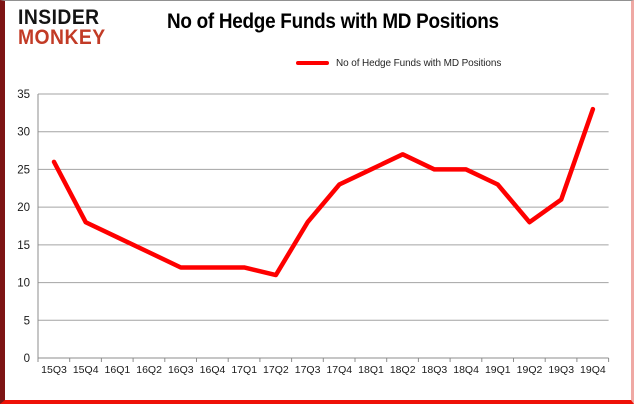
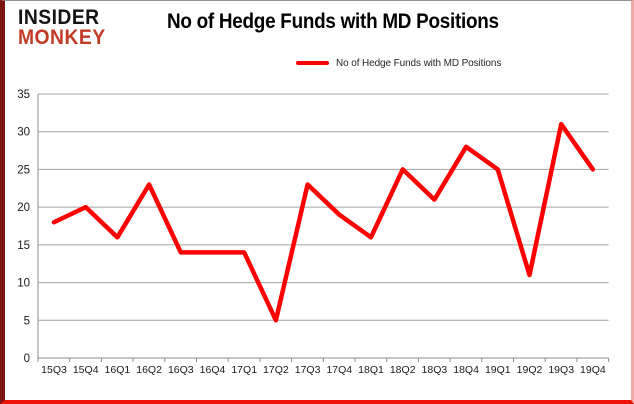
15Q3: 26 -> 18
15Q4: 18 -> 20
16Q2: 14 -> 23
16Q3: 12 -> 14
16Q4: 12 -> 14
17Q1: 12 -> 14
17Q2: 11 -> 5
17Q3: 18 -> 23
17Q4: 23 -> 19
18Q1: 25 -> 16
18Q2: 27 -> 25
18Q3: 25 -> 21
18Q4: 25 -> 28
19Q1: 23 -> 25
19Q2: 18 -> 11
19Q3: 21 -> 31
19Q4: 33 -> 25
